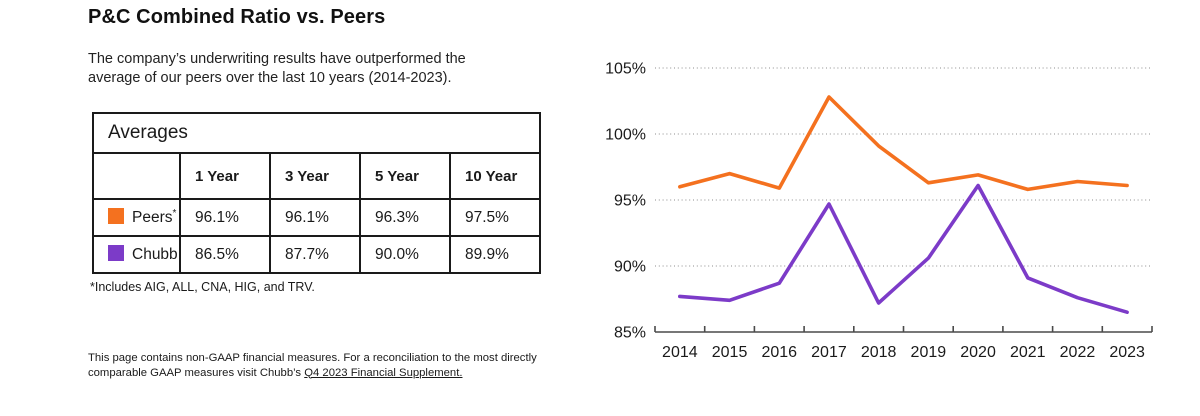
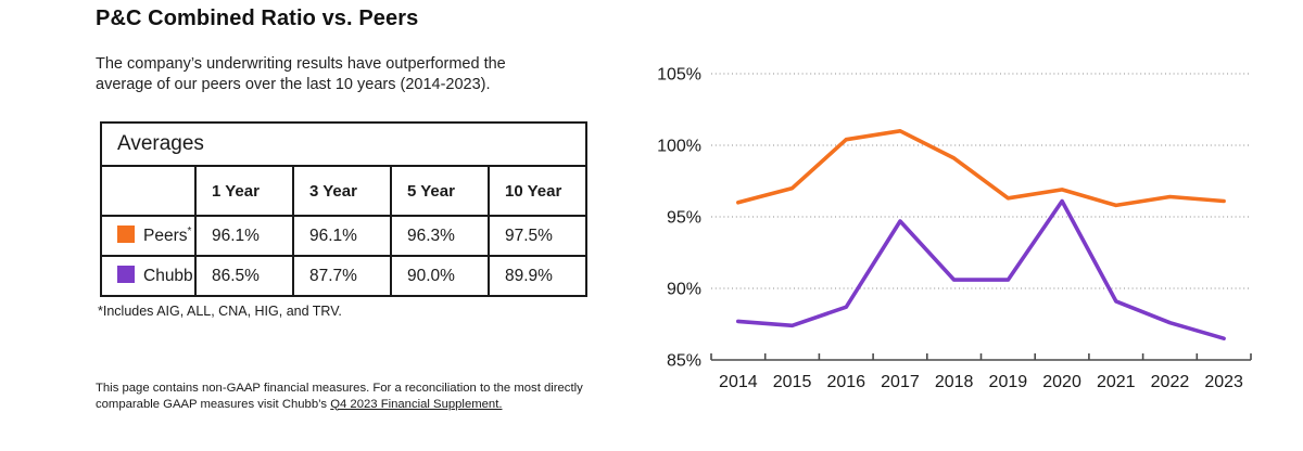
Peers/2016: 95.9% -> 100.4%
Peers/2017: 102.8% -> 101.0%
Chubb/2018: 87.2% -> 90.6%
